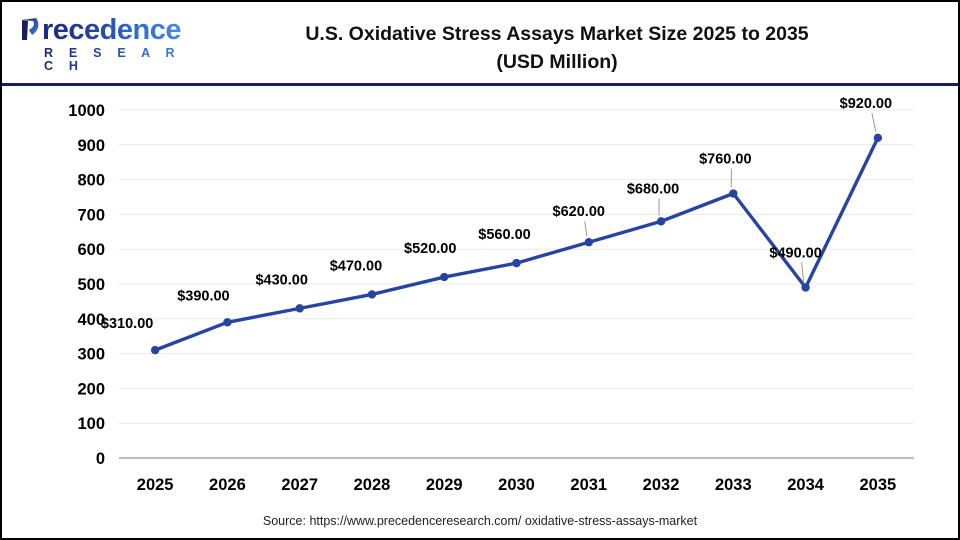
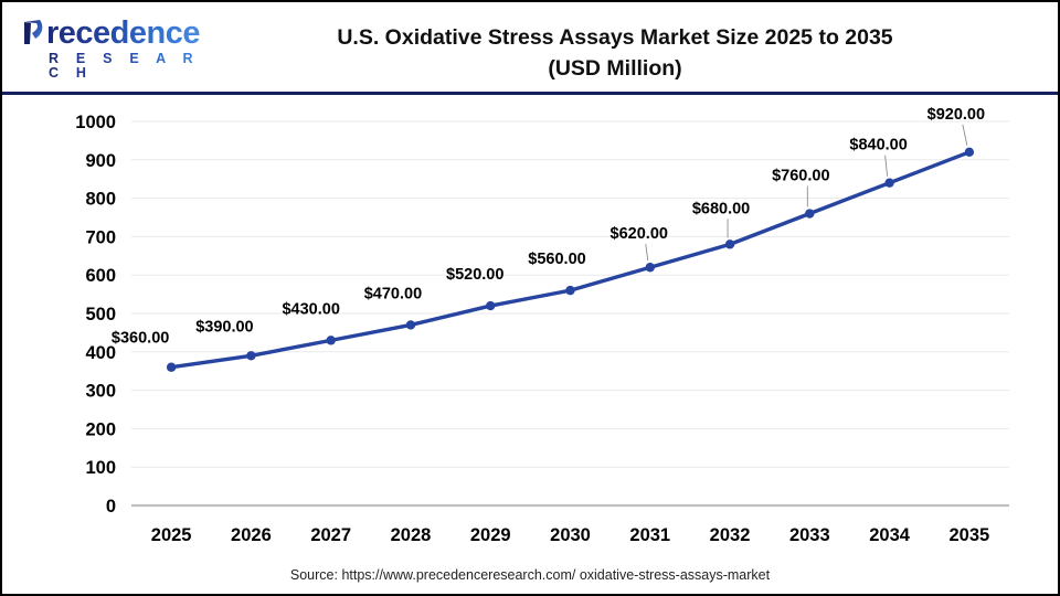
2025: $310.00 -> $360.00
2034: $490.00 -> $840.00
